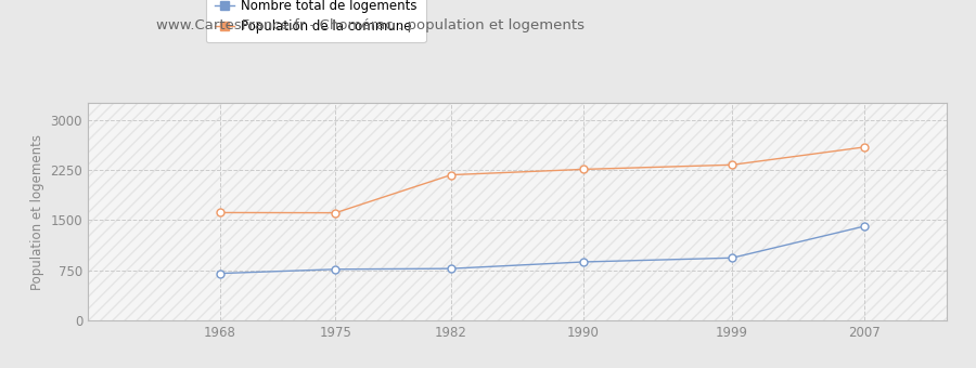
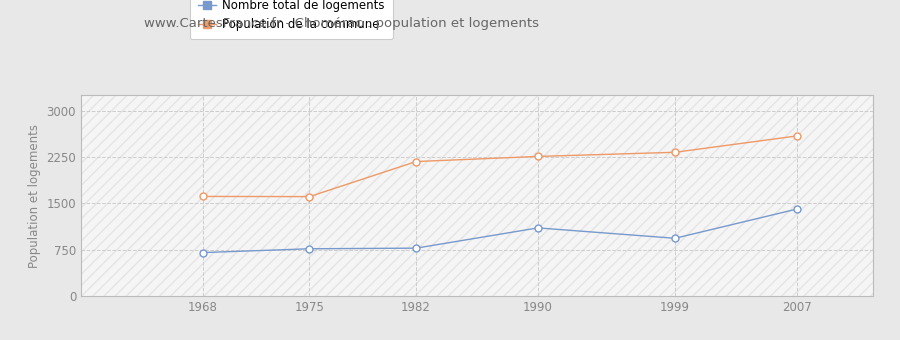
Nombre total de logements/1990: 870 -> 1100
